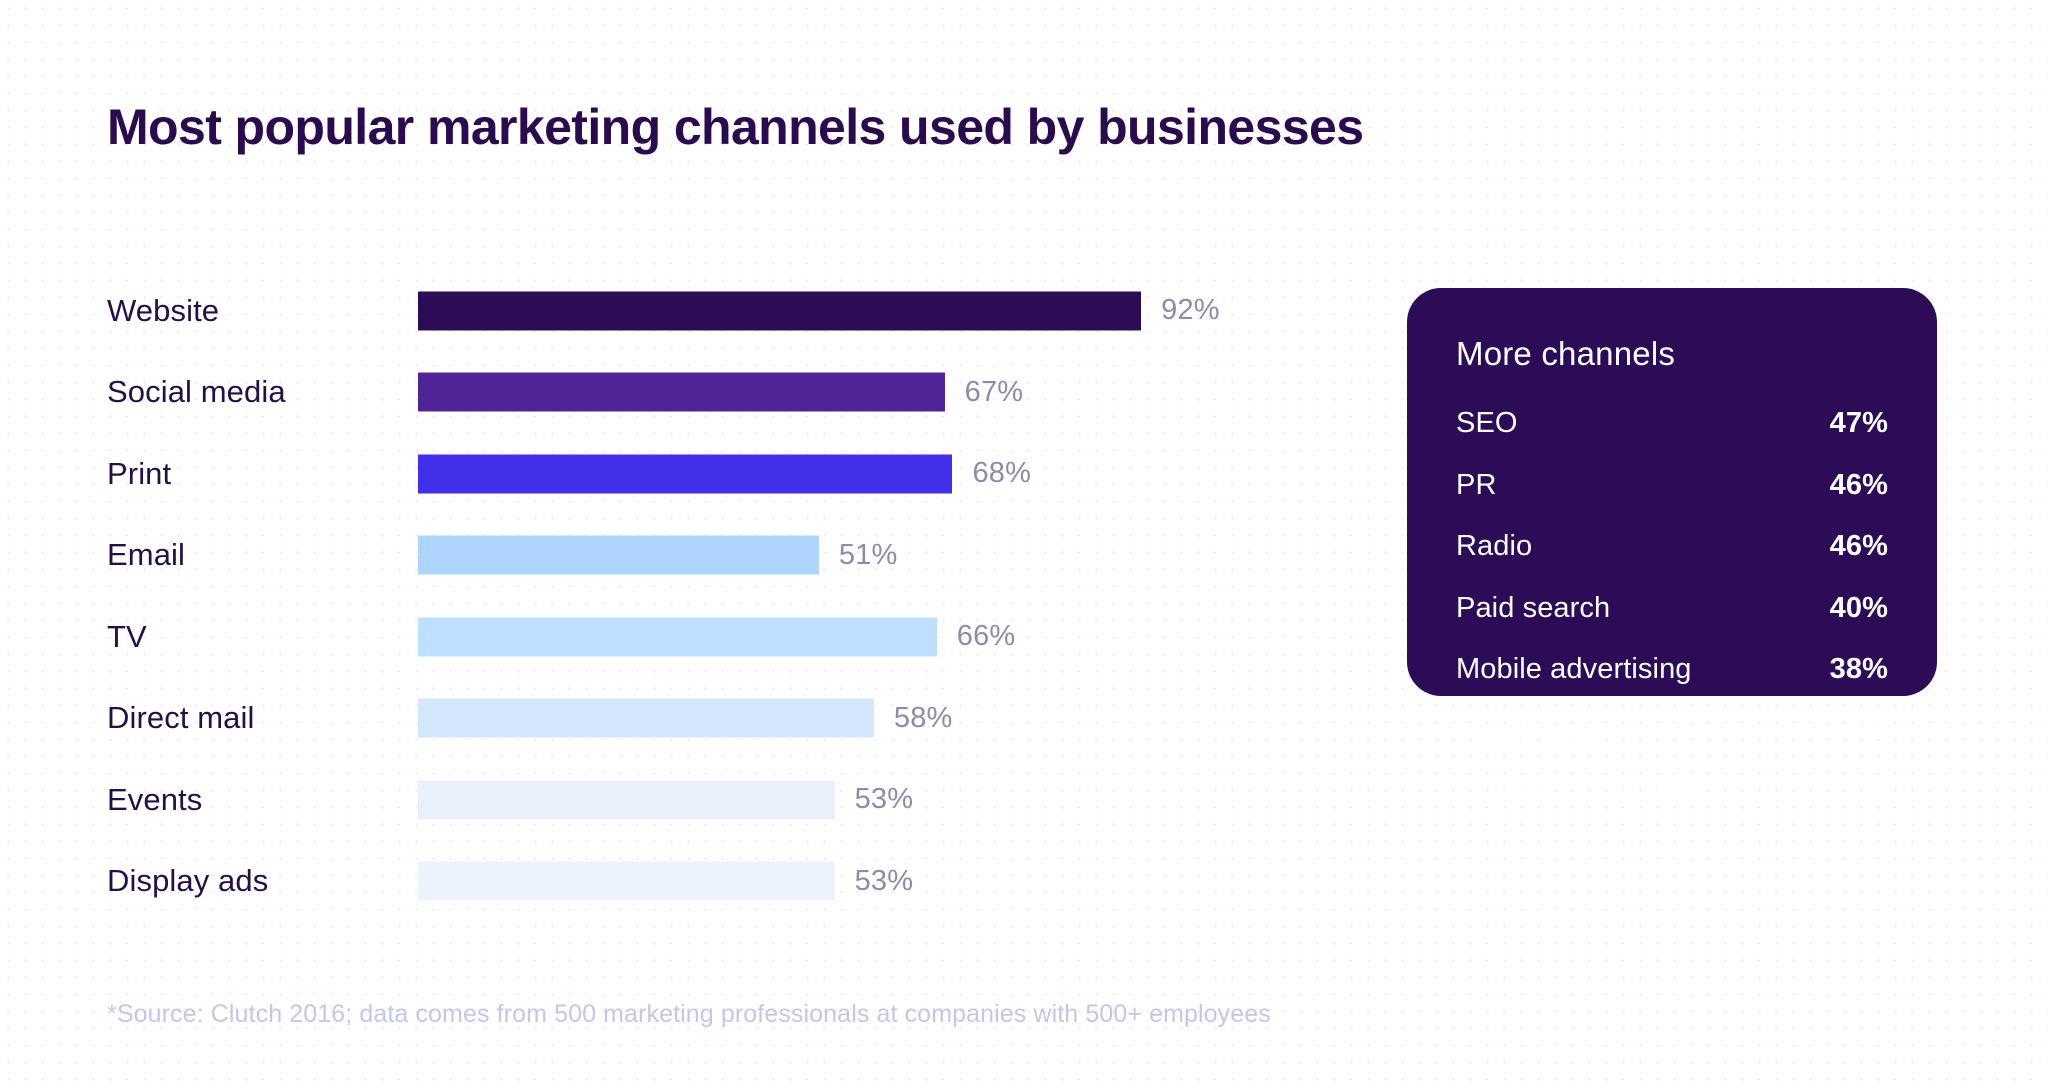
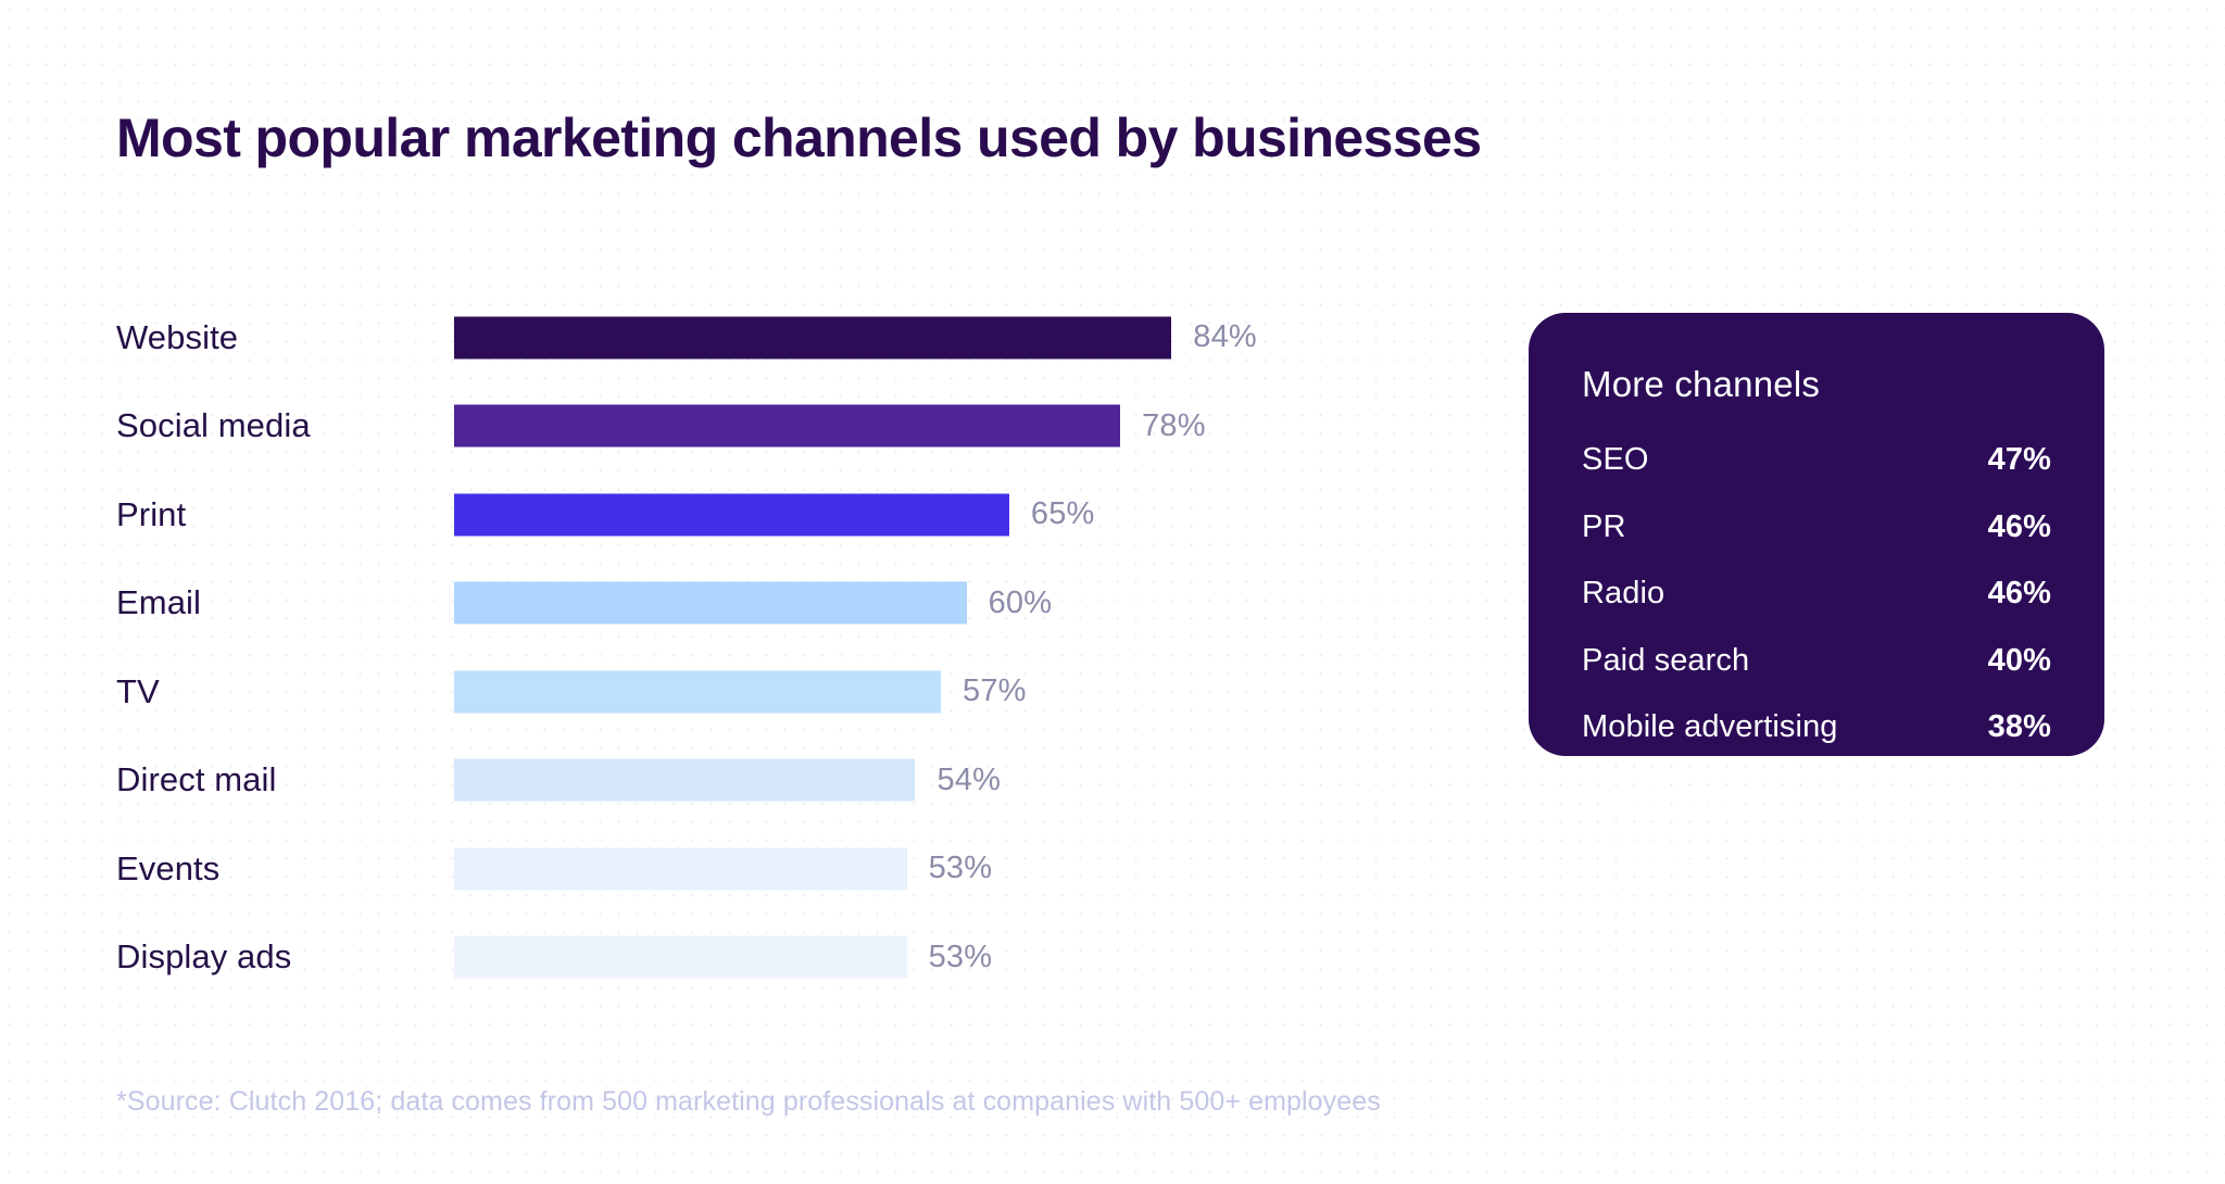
Website: 92% -> 84%
Social media: 67% -> 78%
Print: 68% -> 65%
Email: 51% -> 60%
TV: 66% -> 57%
Direct mail: 58% -> 54%
